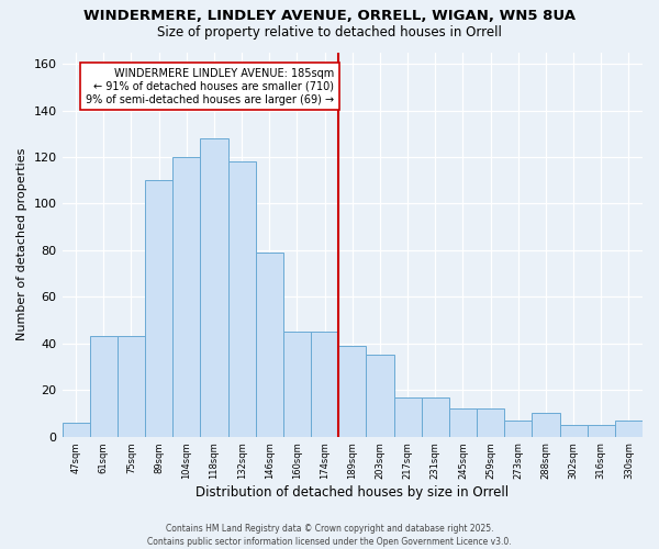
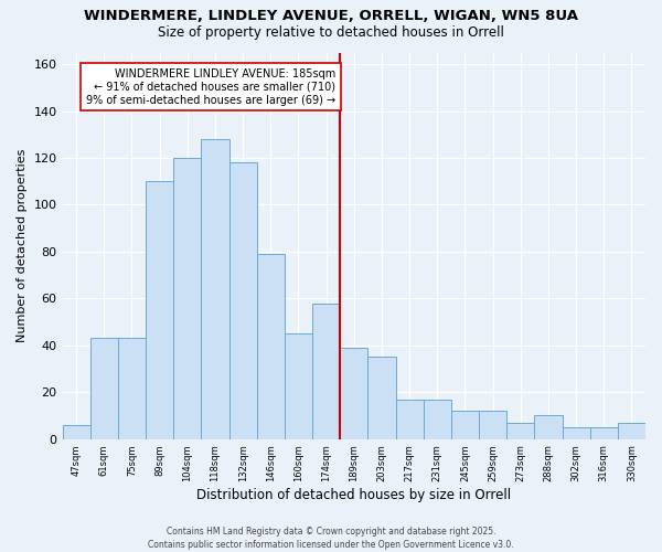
174sqm: 45 -> 58
